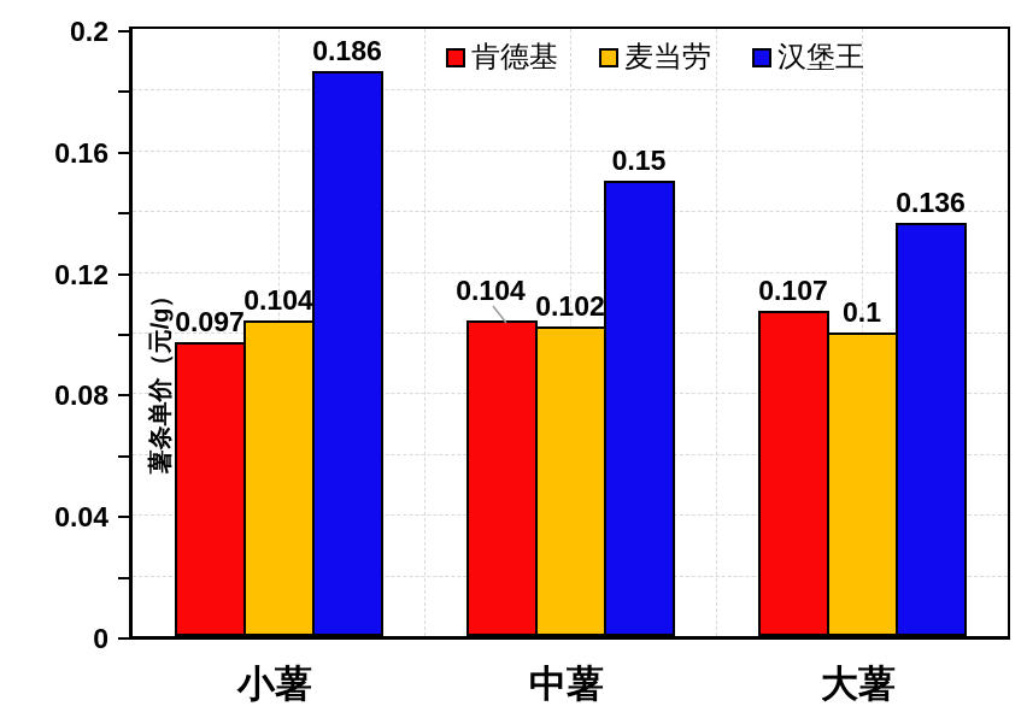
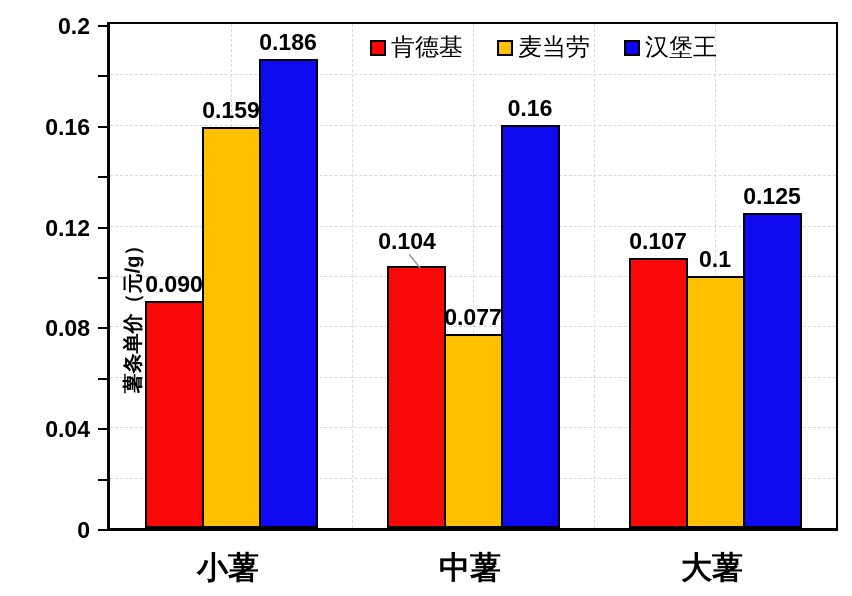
肯德基/小薯: 0.097 -> 0.090
麦当劳/小薯: 0.104 -> 0.159
麦当劳/中薯: 0.102 -> 0.077
汉堡王/中薯: 0.15 -> 0.16
汉堡王/大薯: 0.136 -> 0.125
